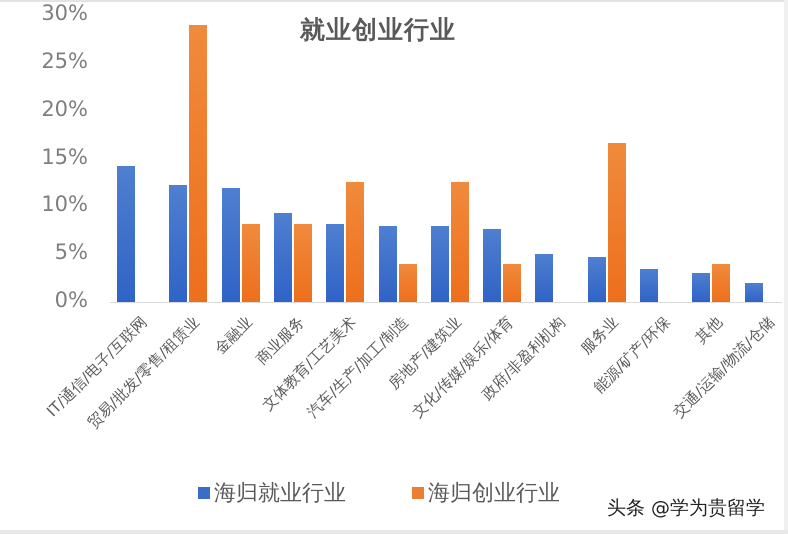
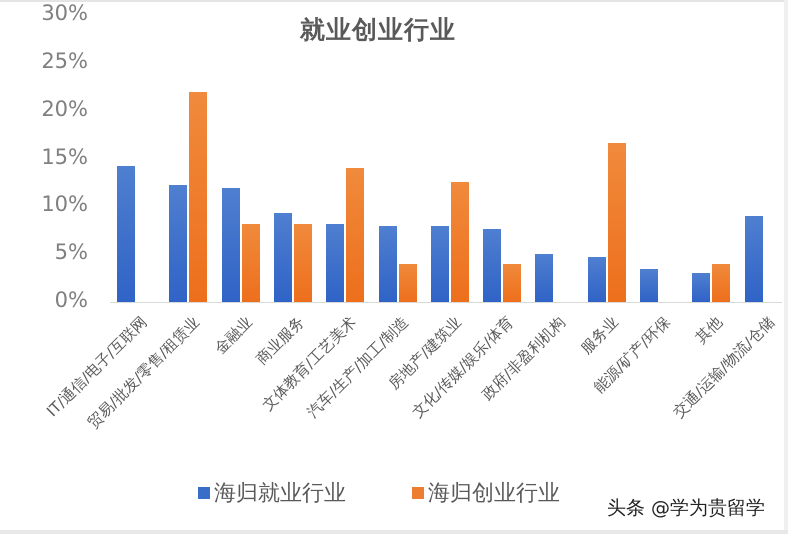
海归创业行业/贸易/批发/零售/租赁业: 29% -> 22%
海归创业行业/文体教育/工艺美术: 12% -> 14%
海归就业行业/交通/运输/物流/仓储: 2% -> 9%
